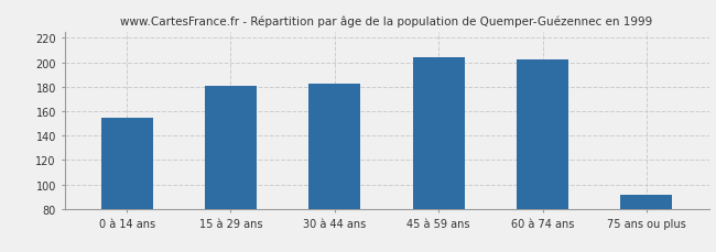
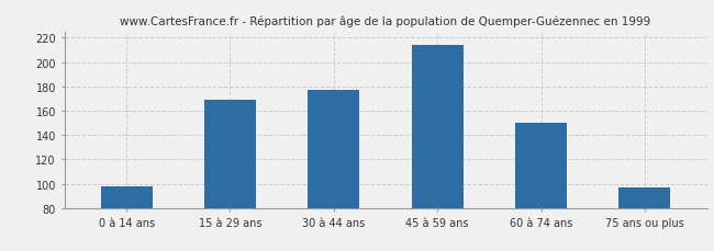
0 à 14 ans: 155 -> 98
15 à 29 ans: 181 -> 169
30 à 44 ans: 183 -> 177
45 à 59 ans: 204 -> 214
60 à 74 ans: 202 -> 150
75 ans ou plus: 92 -> 97
